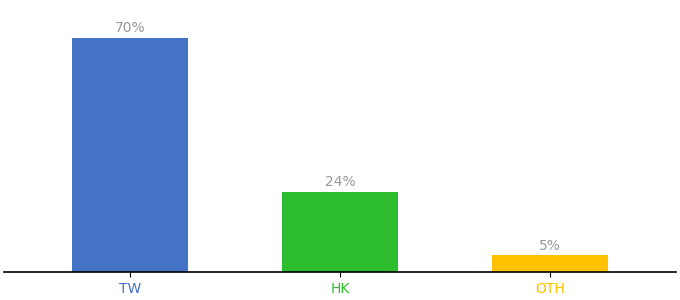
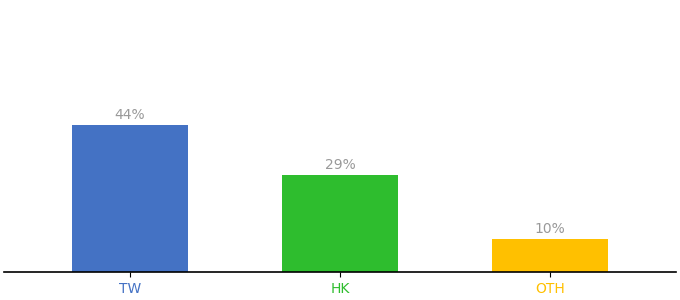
TW: 70% -> 44%
HK: 24% -> 29%
OTH: 5% -> 10%
